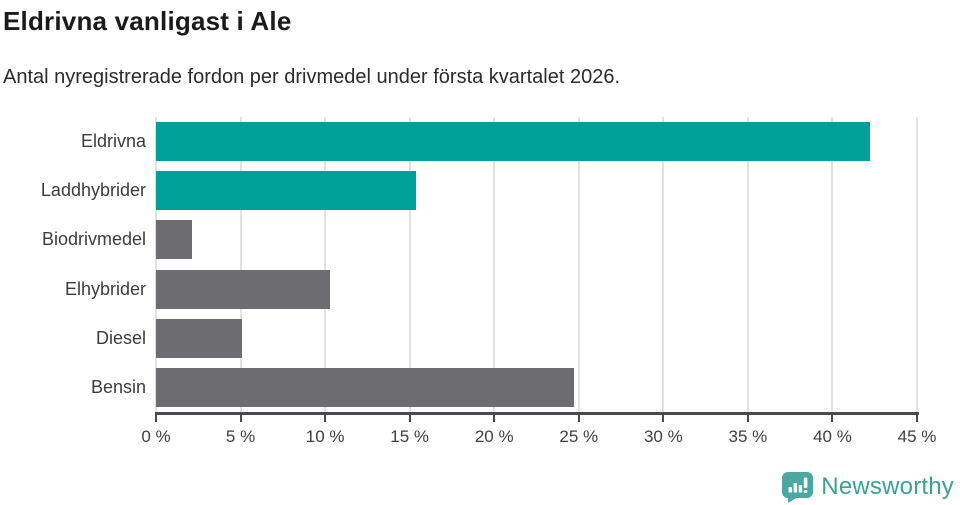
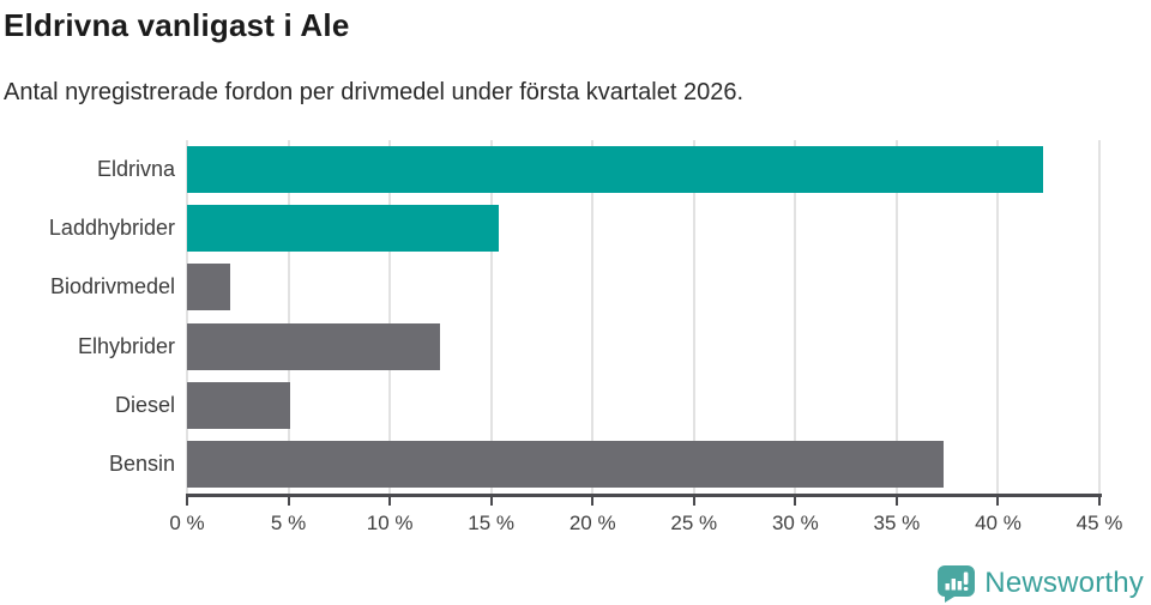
Elhybrider: 10.3% -> 12.5%
Bensin: 24.7% -> 37.3%
